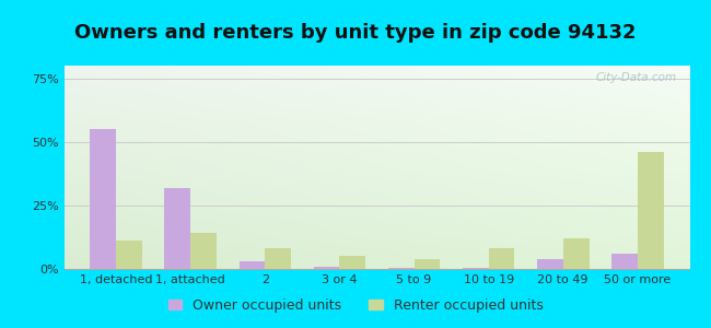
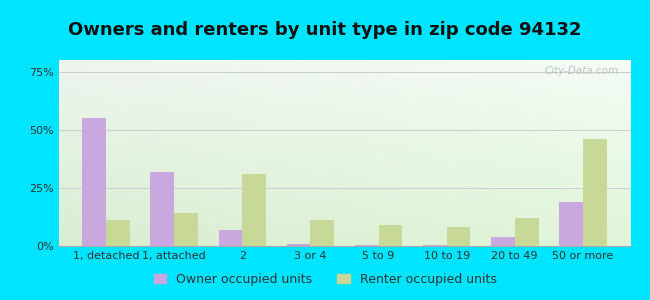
Owner occupied units/2: 3.0% -> 7.0%
Renter occupied units/2: 8% -> 31%
Renter occupied units/3 or 4: 5% -> 11%
Renter occupied units/5 to 9: 4% -> 9%
Owner occupied units/50 or more: 6.0% -> 19.0%
